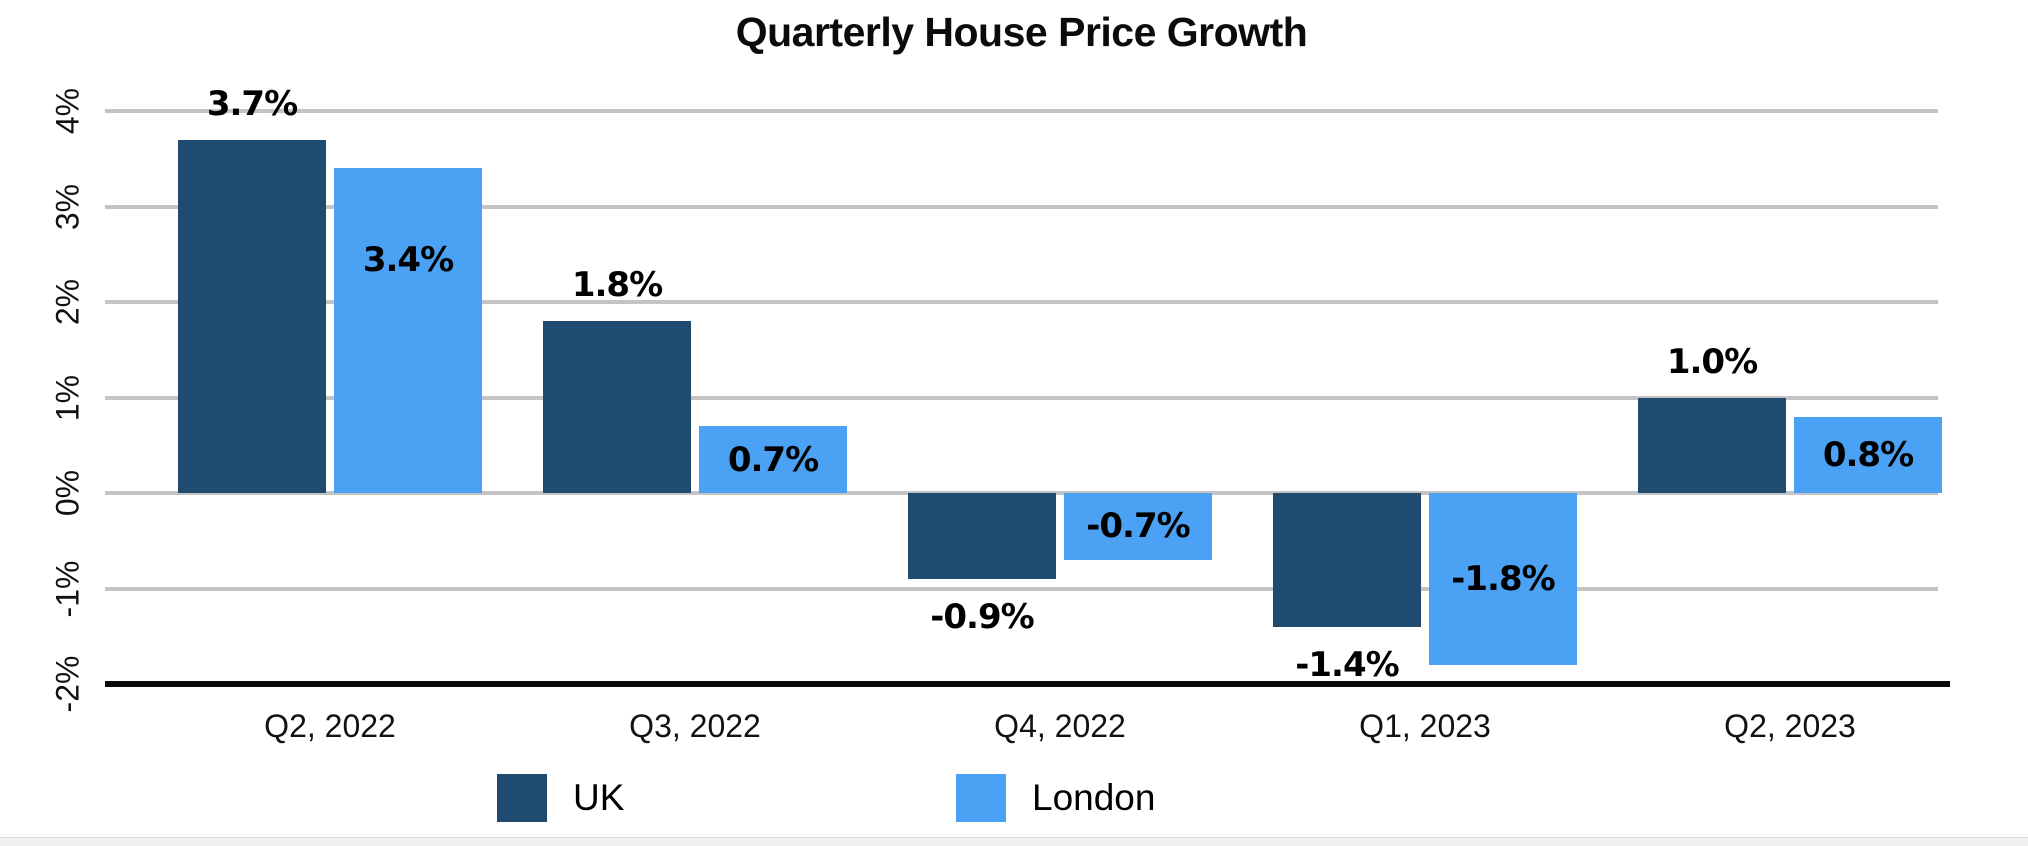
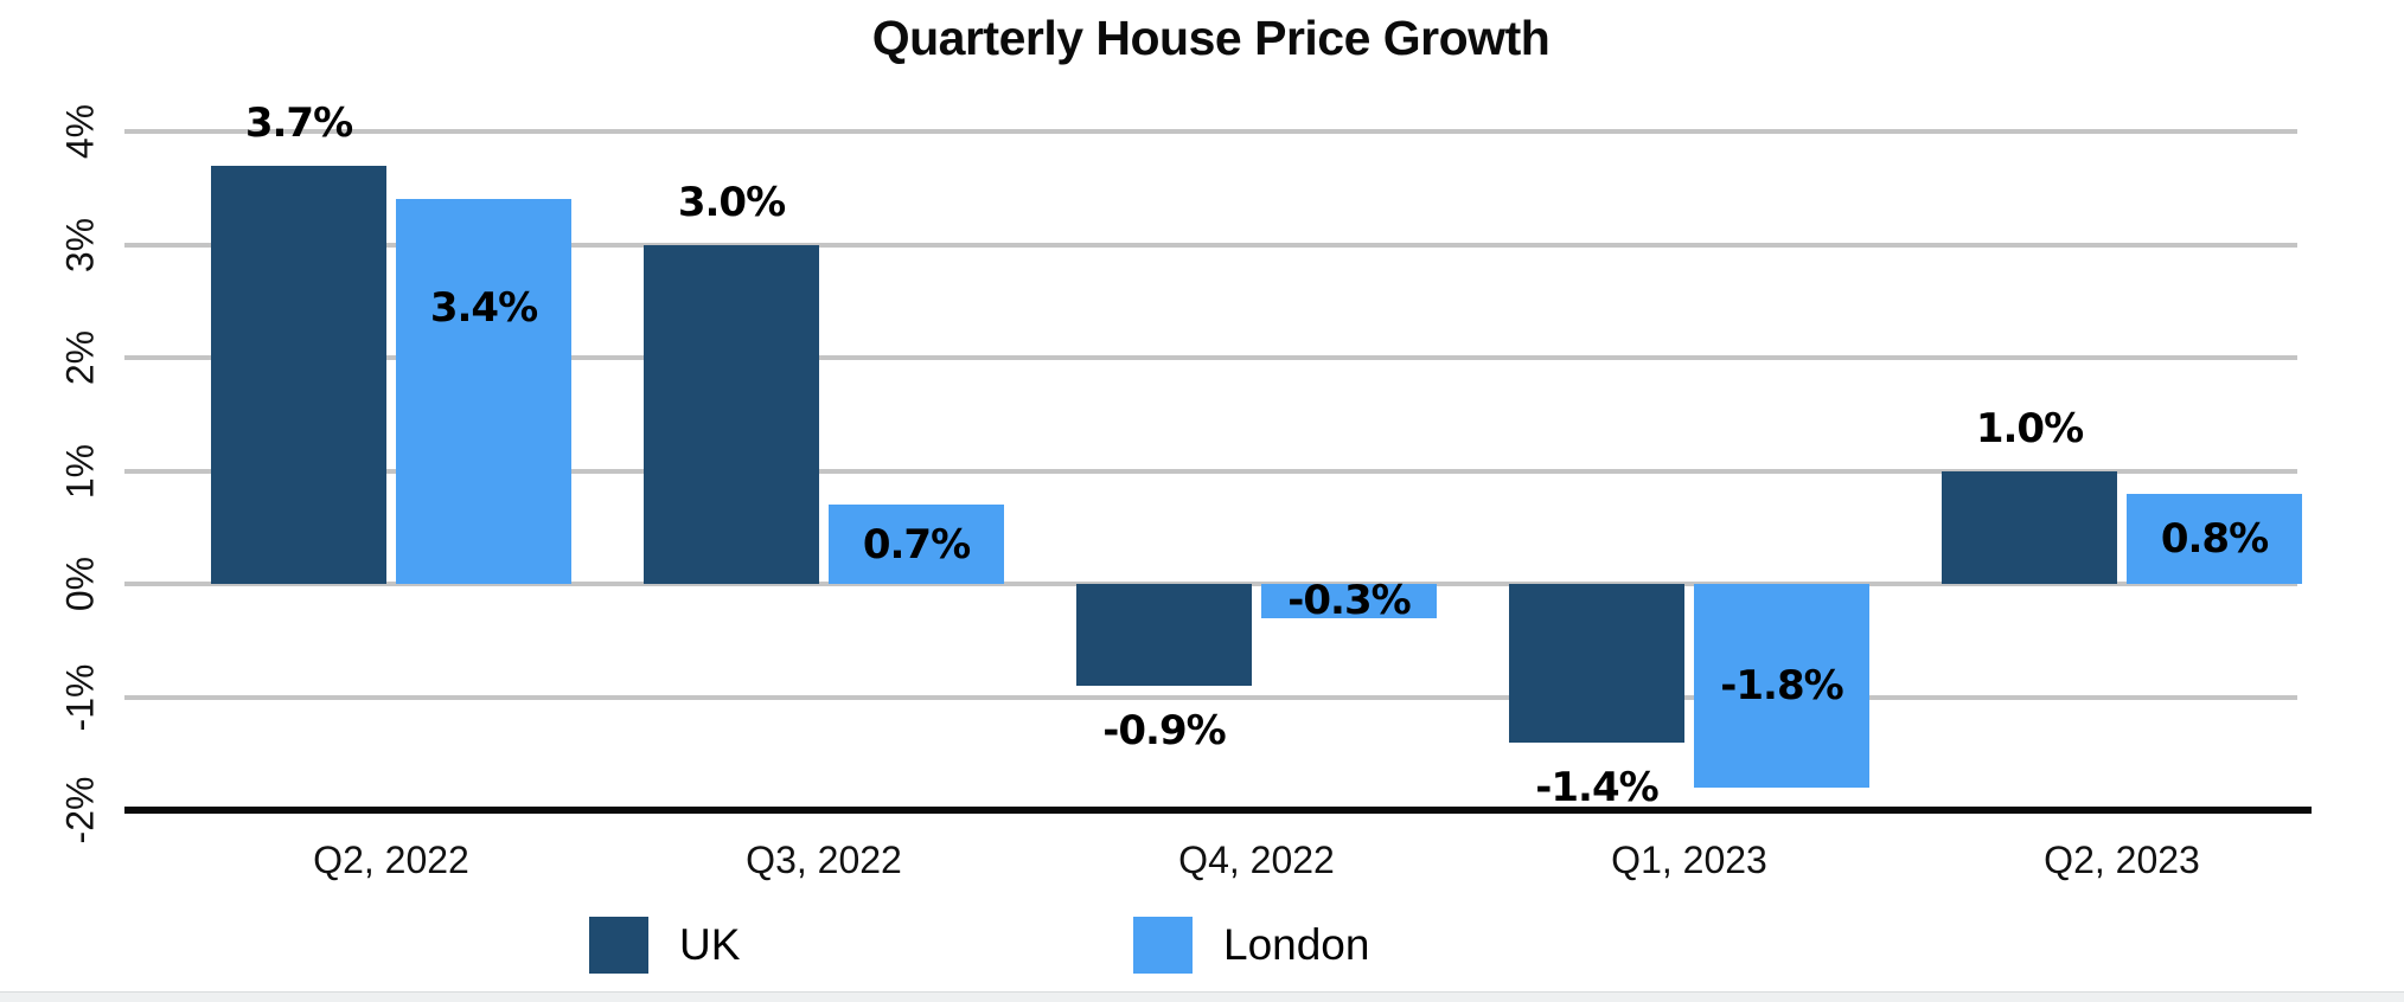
UK/Q3, 2022: 1.8% -> 3.0%
London/Q4, 2022: -0.7% -> -0.3%
